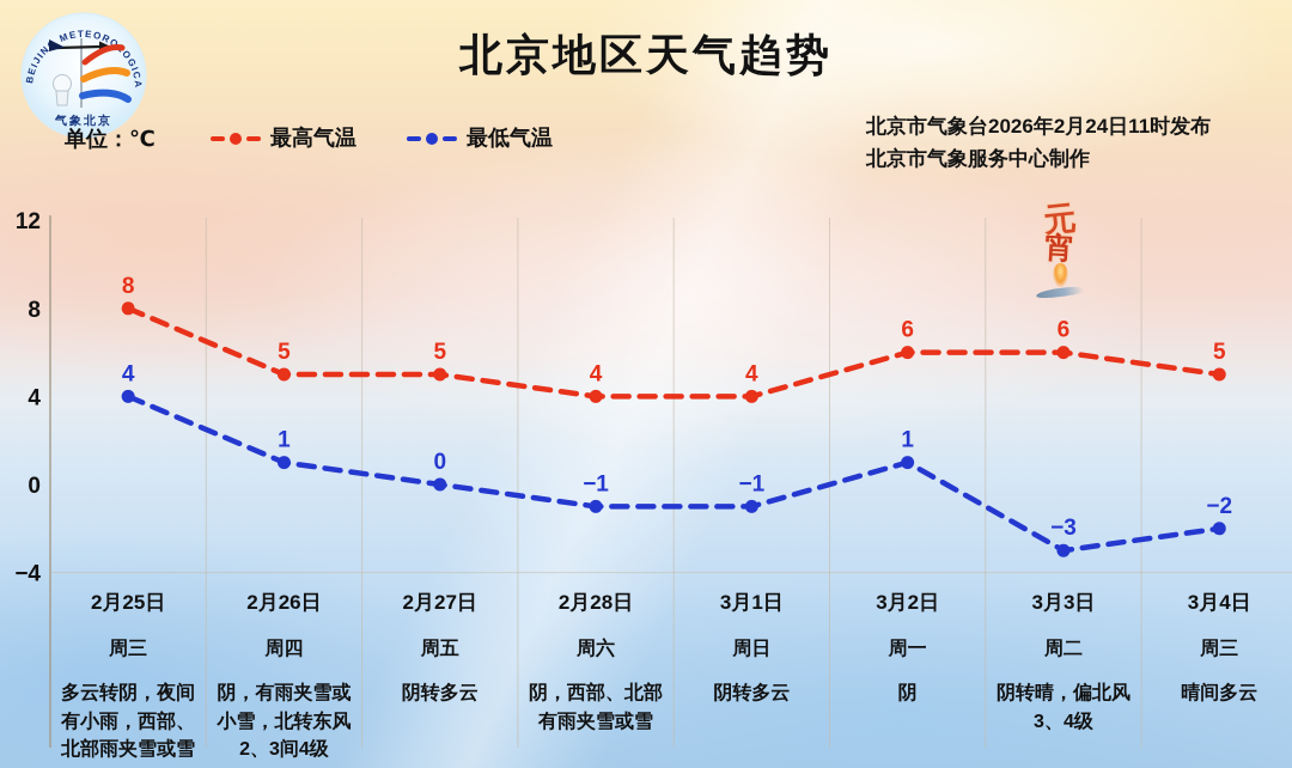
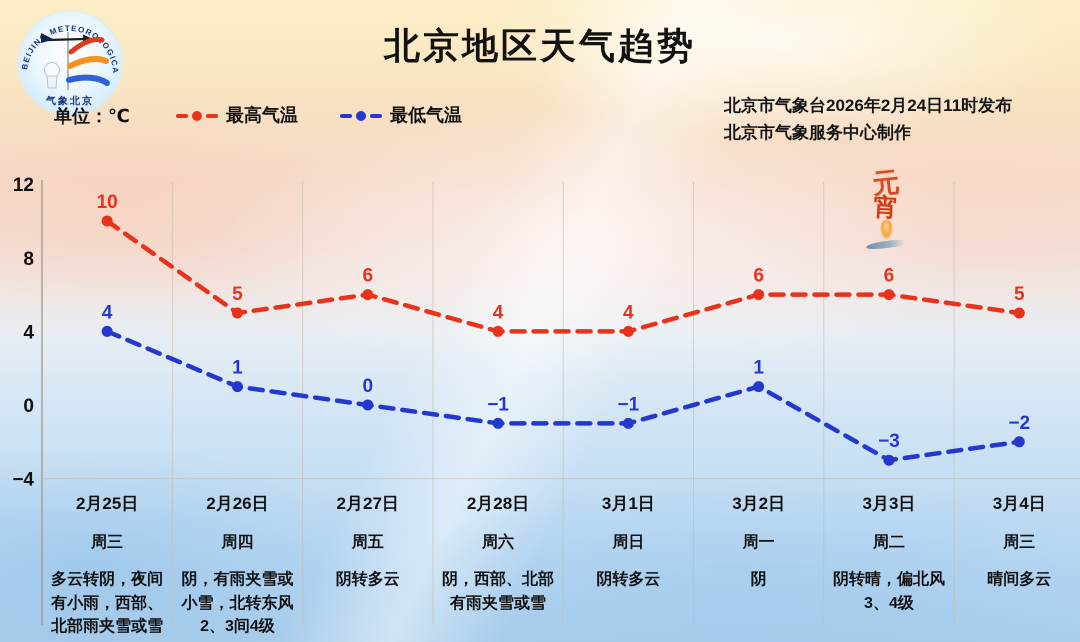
最高气温/2月25日: 8 -> 10
最高气温/2月27日: 5 -> 6
